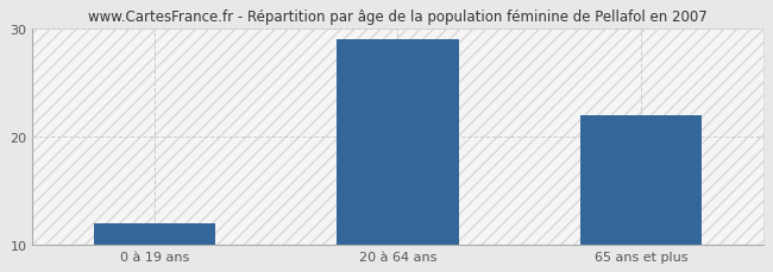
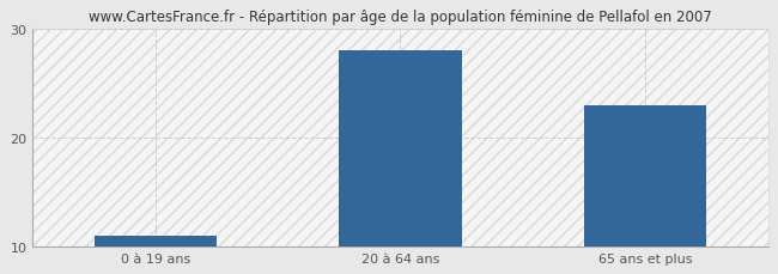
0 à 19 ans: 12 -> 11
20 à 64 ans: 29 -> 28
65 ans et plus: 22 -> 23
